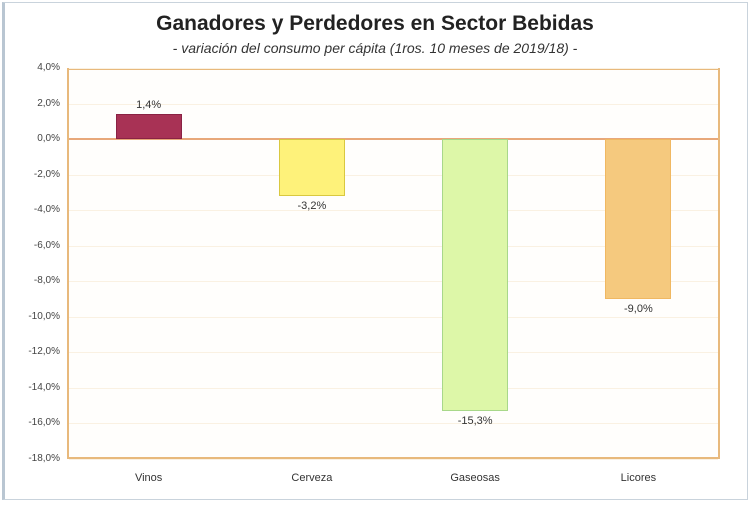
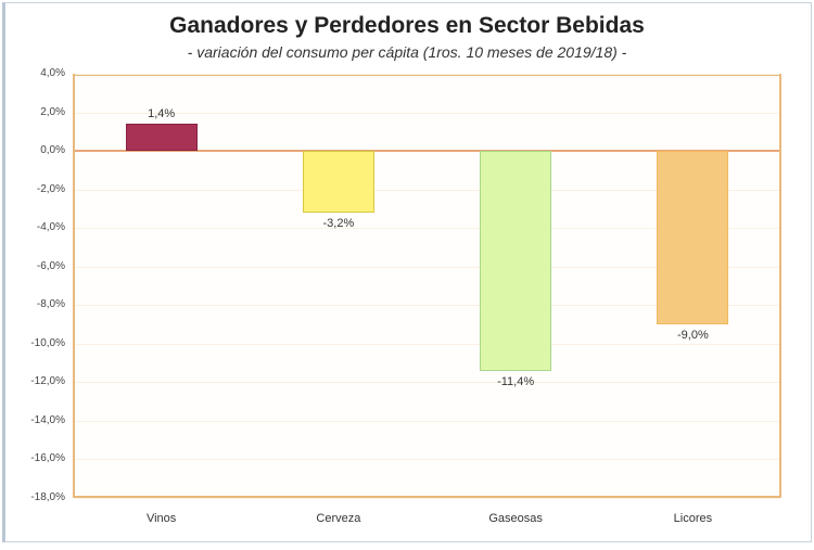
Gaseosas: -15,3% -> -11,4%
